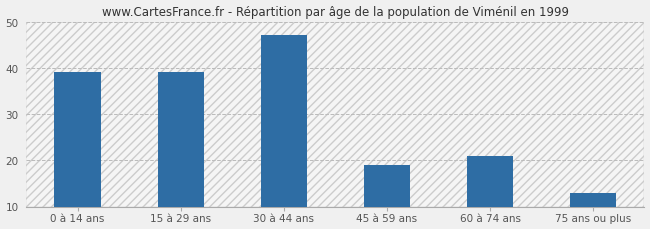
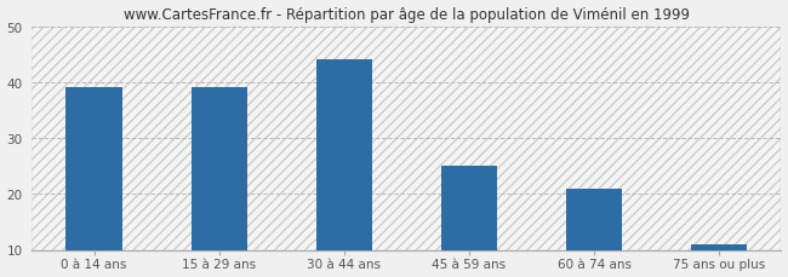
30 à 44 ans: 47 -> 44
45 à 59 ans: 19 -> 25
75 ans ou plus: 13 -> 11
